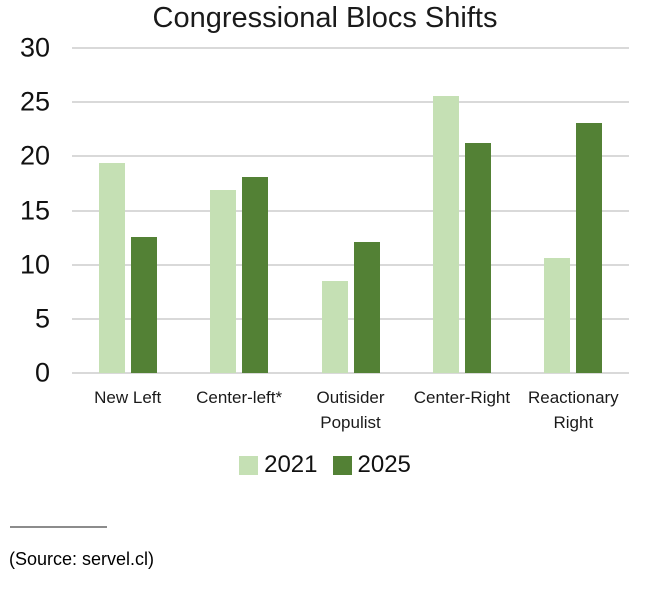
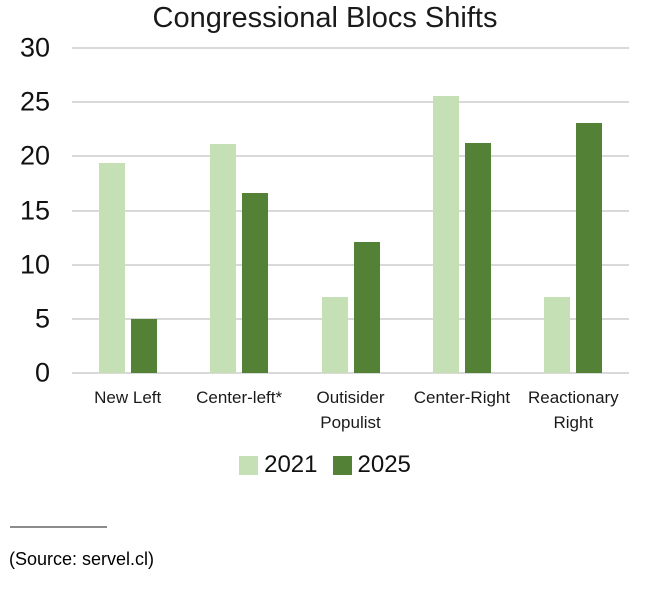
2025/New Left: 12.6 -> 5.0
2021/Center-left*: 16.9 -> 21.1
2025/Center-left*: 18.1 -> 16.6
2021/Outisider Populist: 8.5 -> 7.0
2021/Reactionary Right: 10.6 -> 7.0
